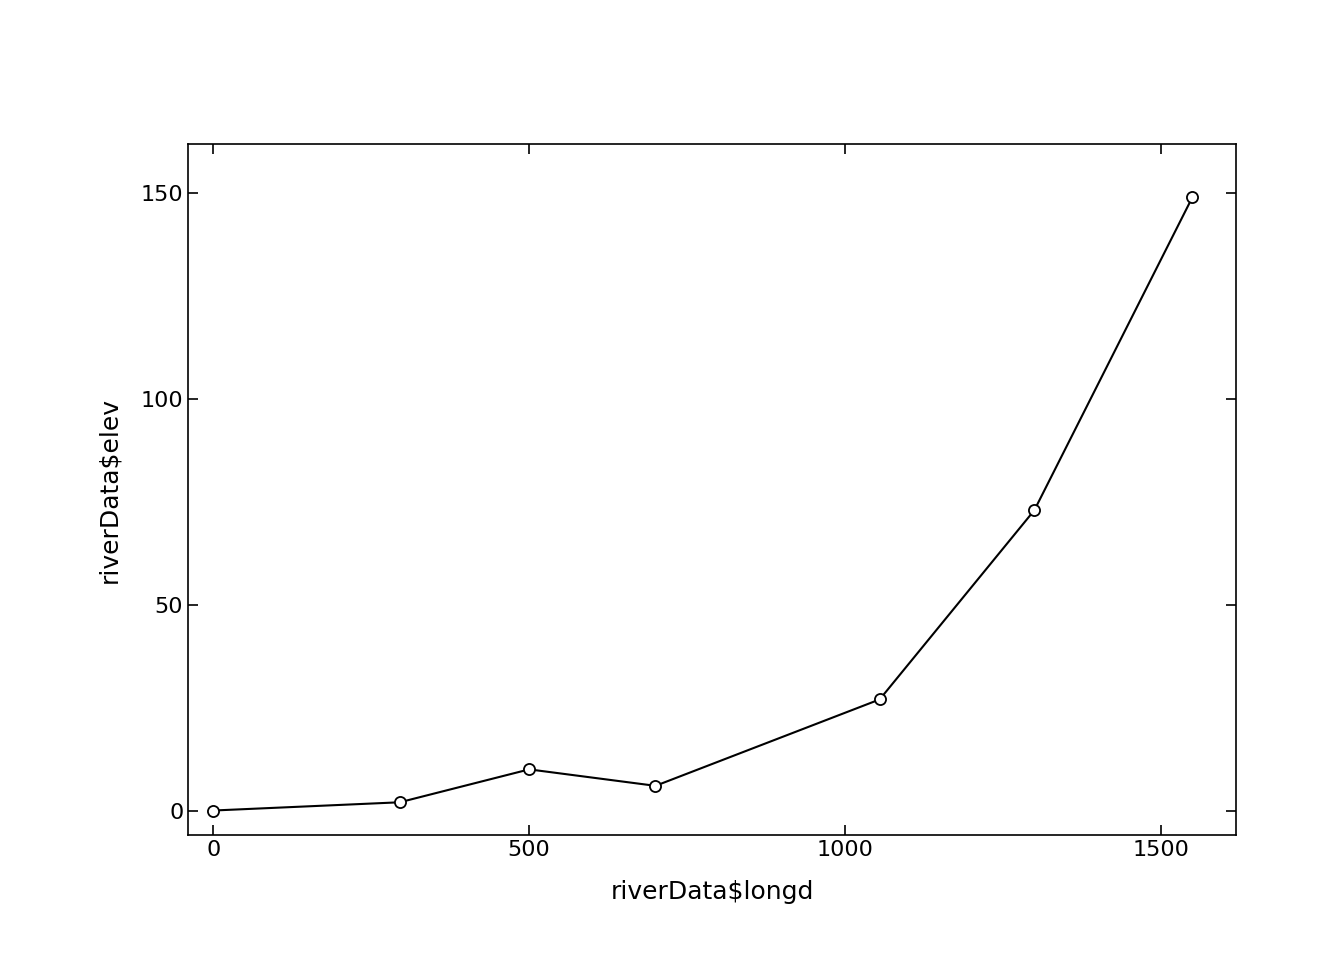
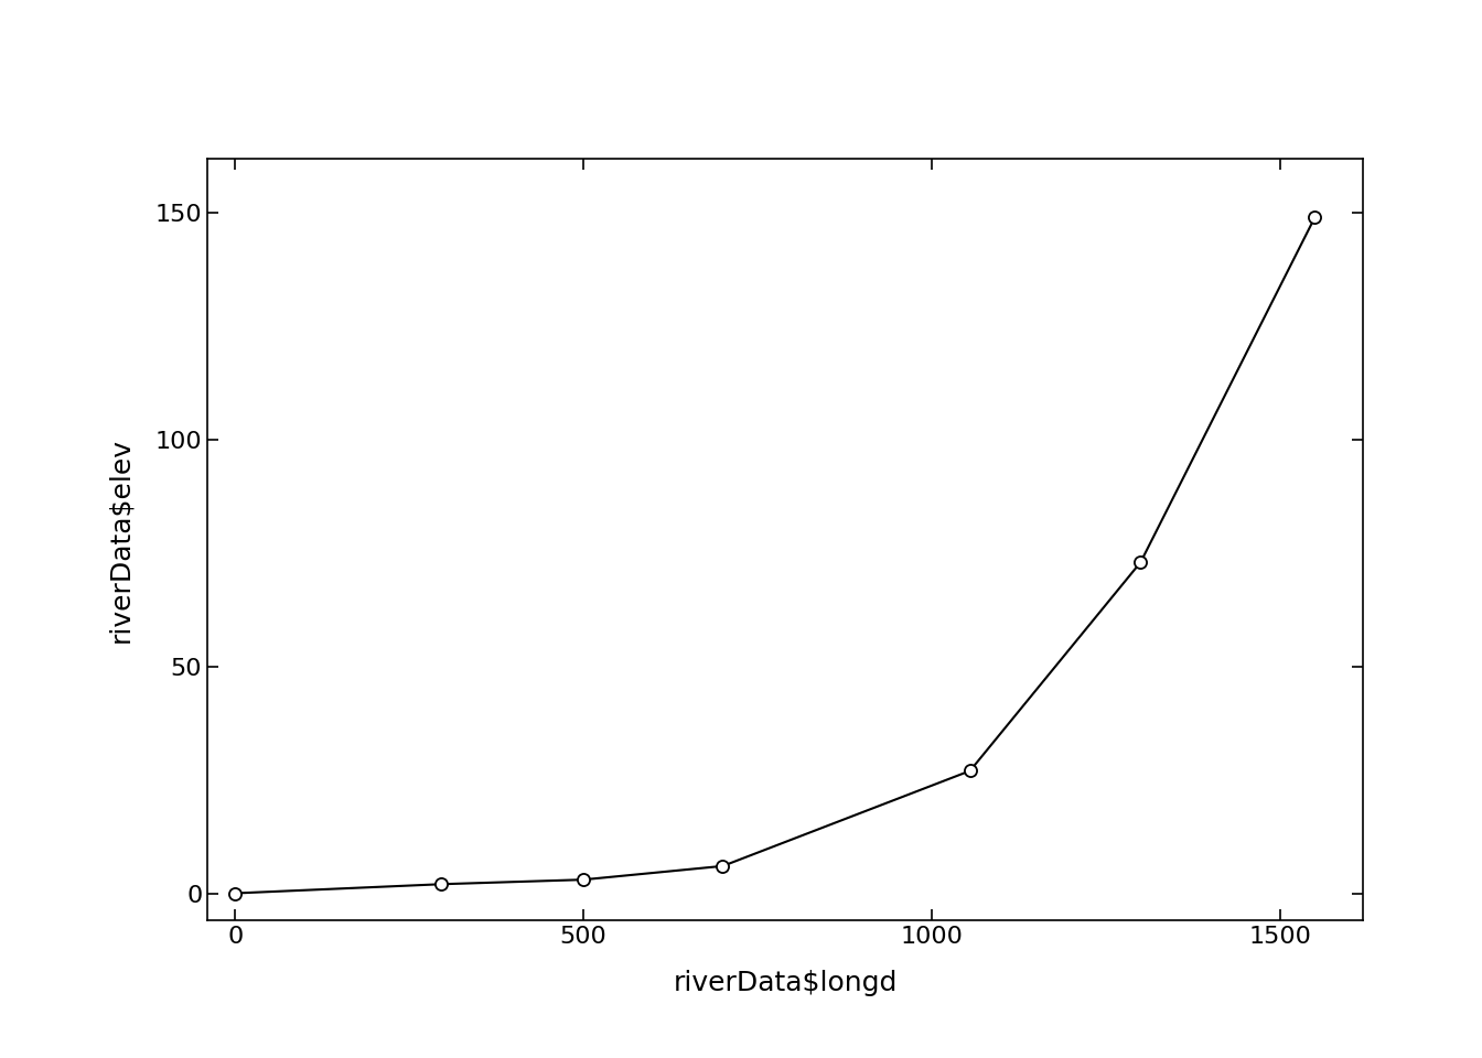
500: 10 -> 3
